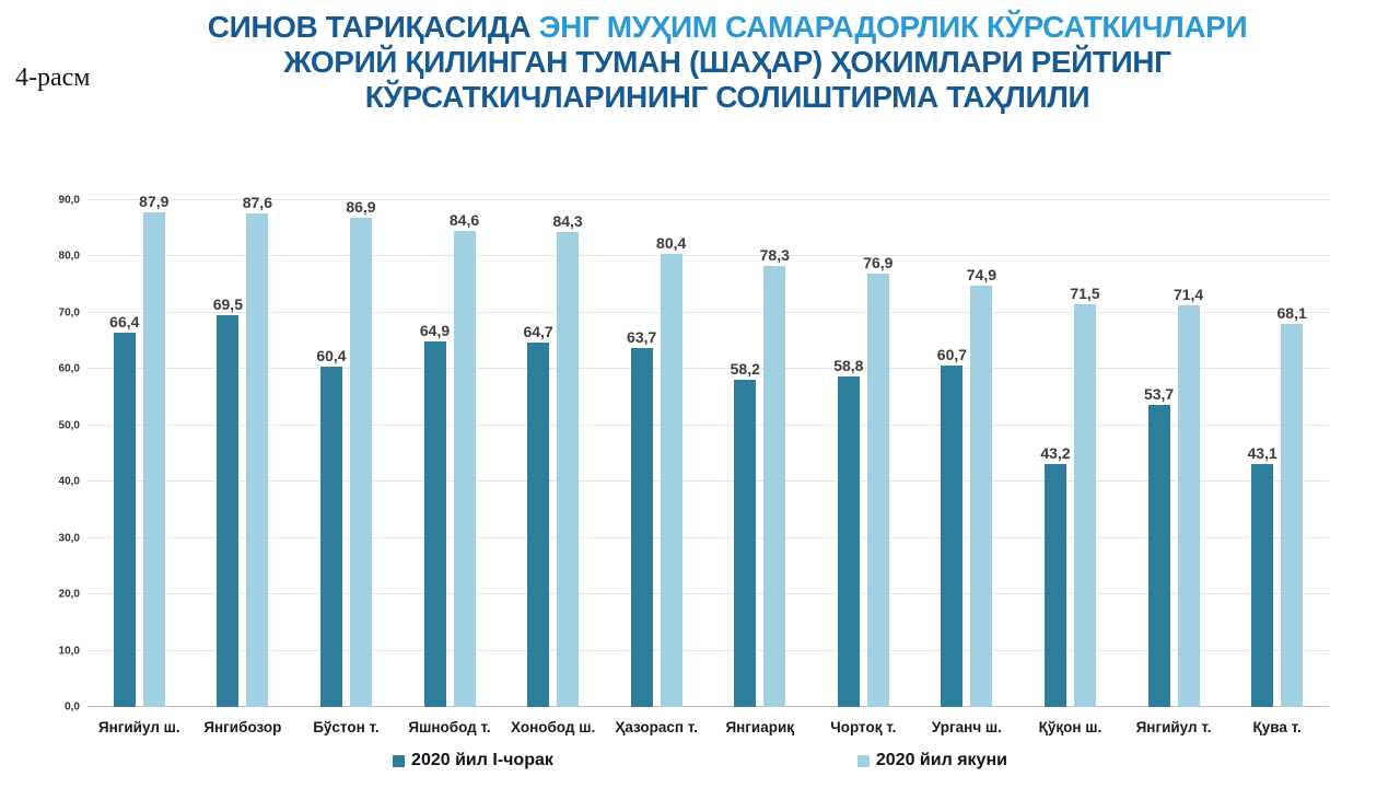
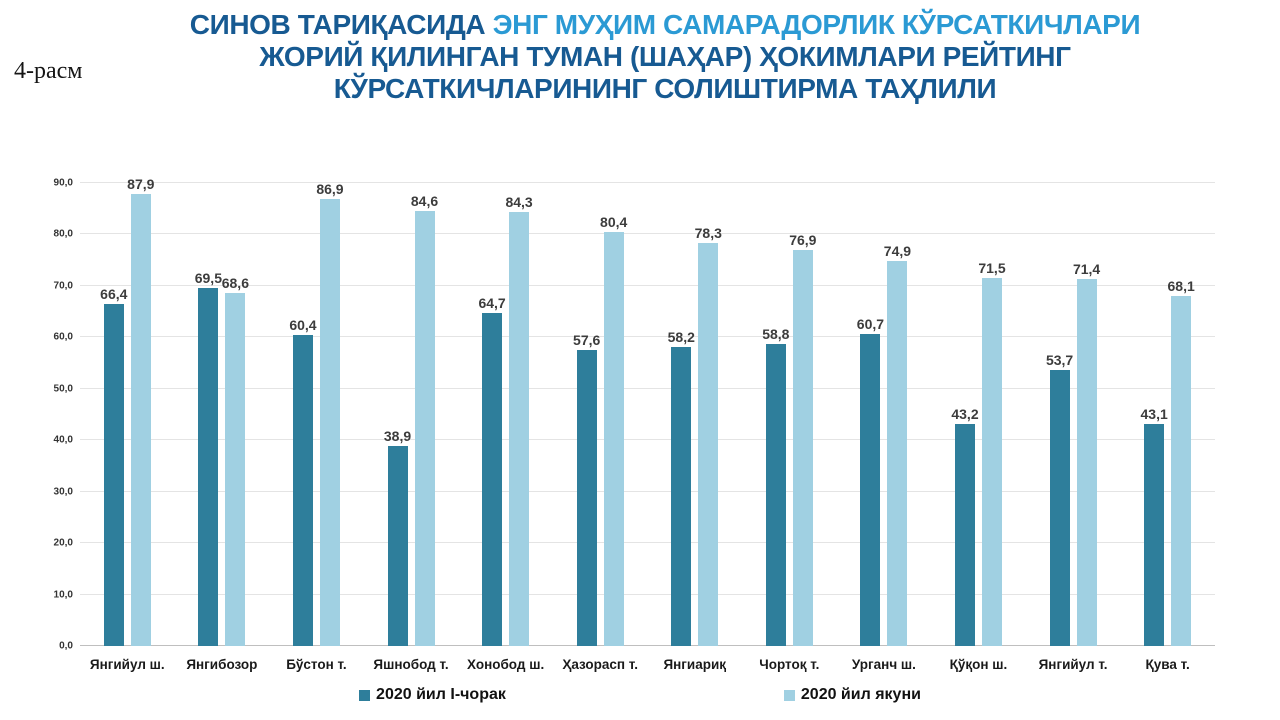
2020 йил якуни/Янгибозор: 87,6 -> 68,6
2020 йил I-чорак/Яшнобод т.: 64,9 -> 38,9
2020 йил I-чорак/Ҳазорасп т.: 63,7 -> 57,6
